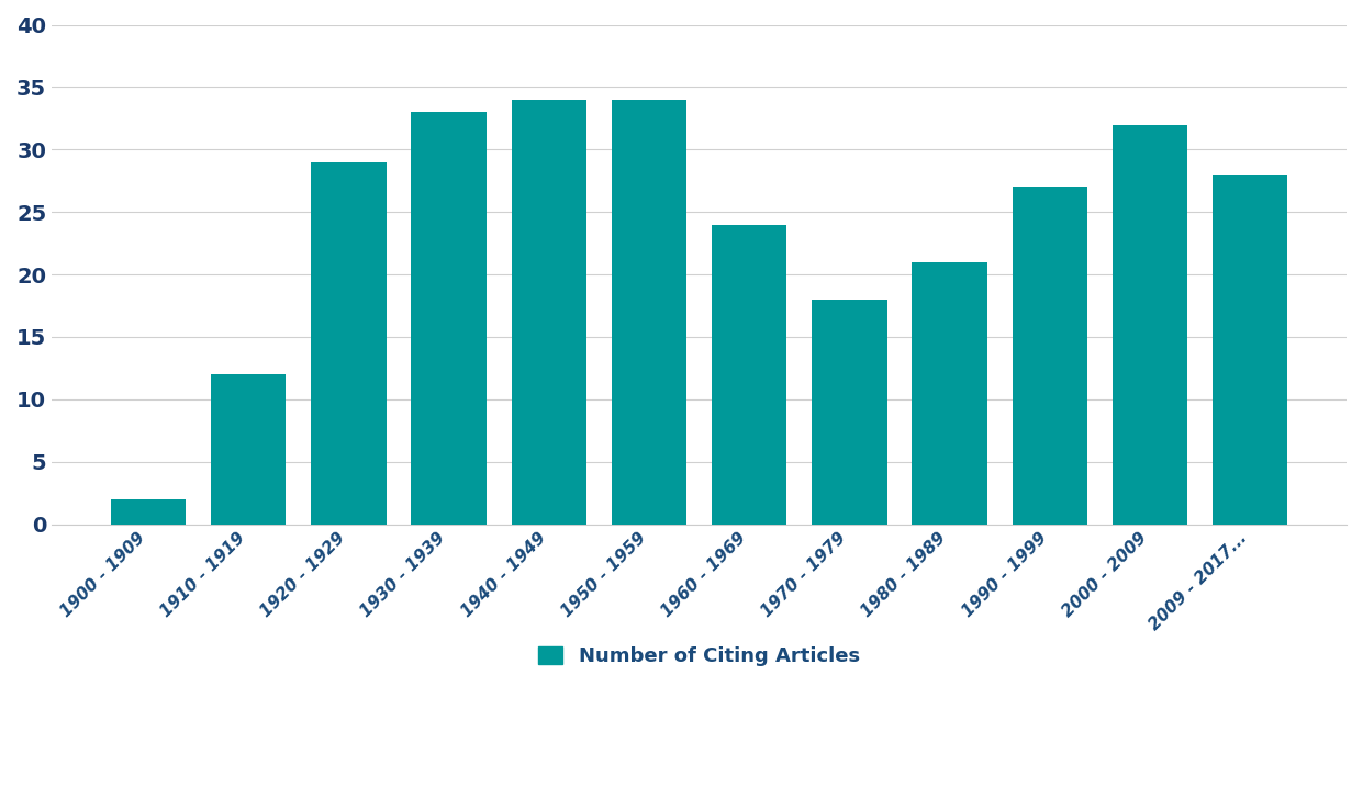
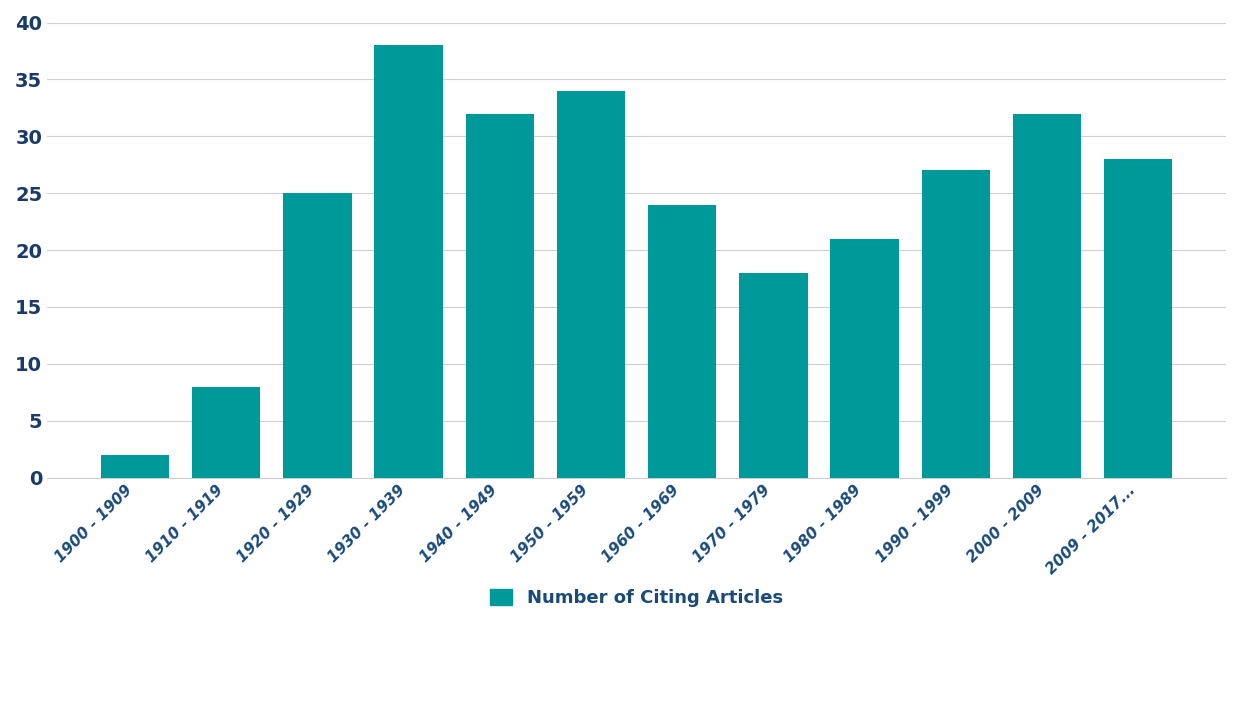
1910 - 1919: 12 -> 8
1920 - 1929: 29 -> 25
1930 - 1939: 33 -> 38
1940 - 1949: 34 -> 32
